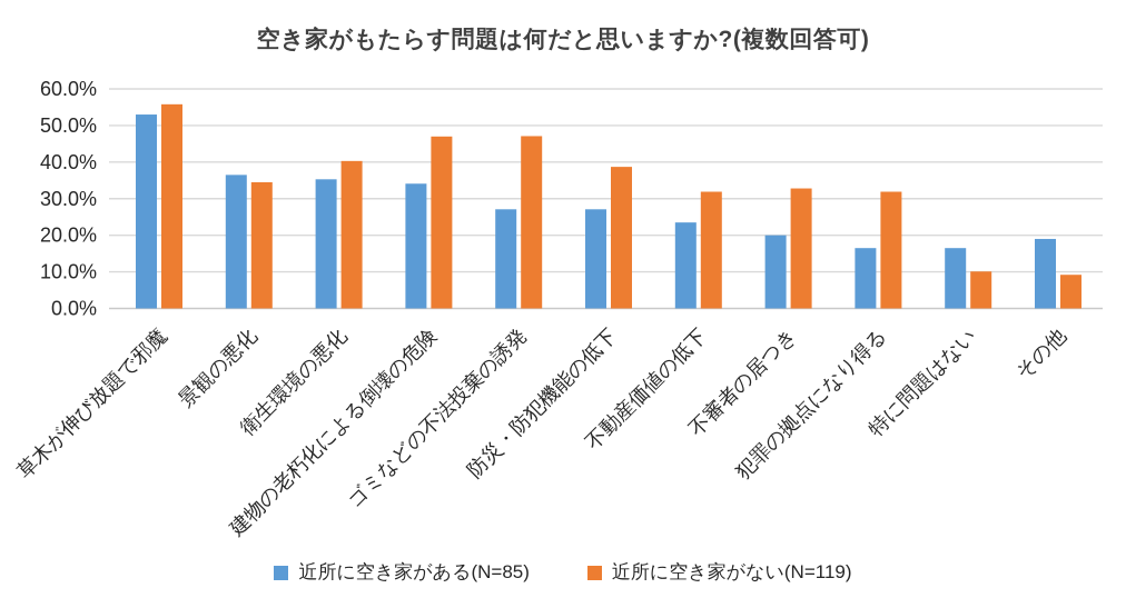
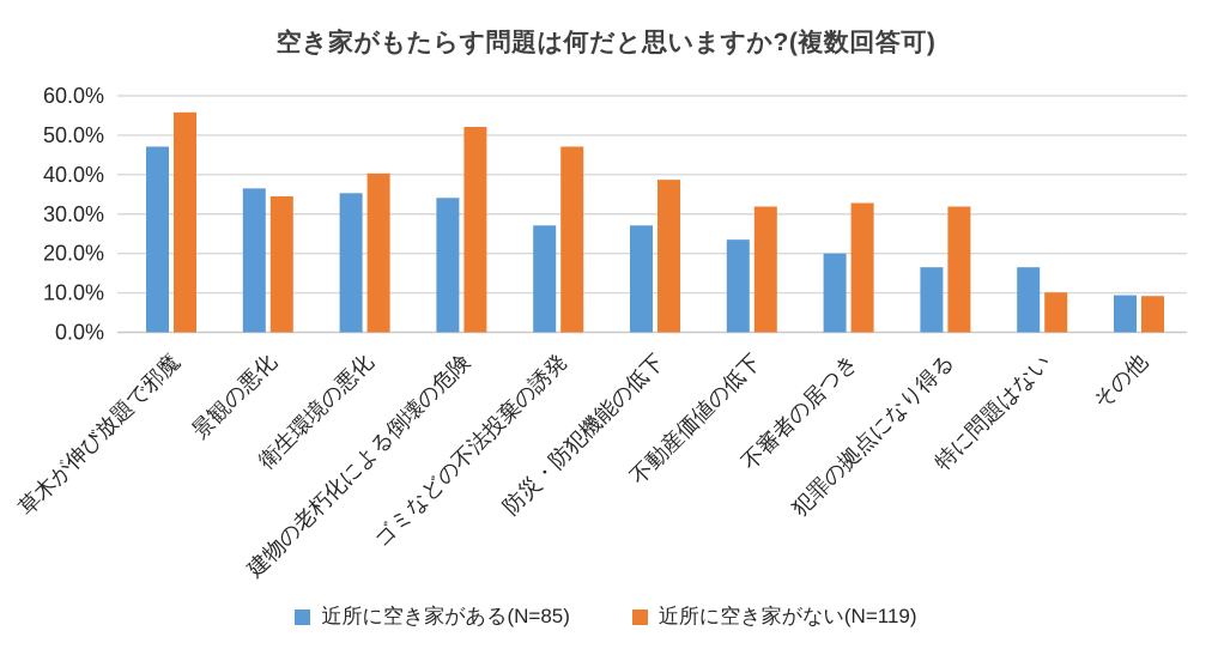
近所に空き家がある(N=85)/草木が伸び放題で邪魔: 53% -> 47%
近所に空き家がない(N=119)/建物の老朽化による倒壊の危険: 47% -> 52%
近所に空き家がある(N=85)/その他: 19% -> 9%
